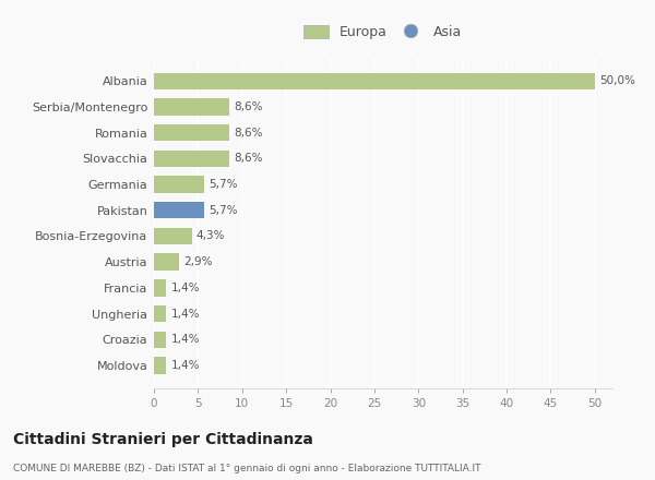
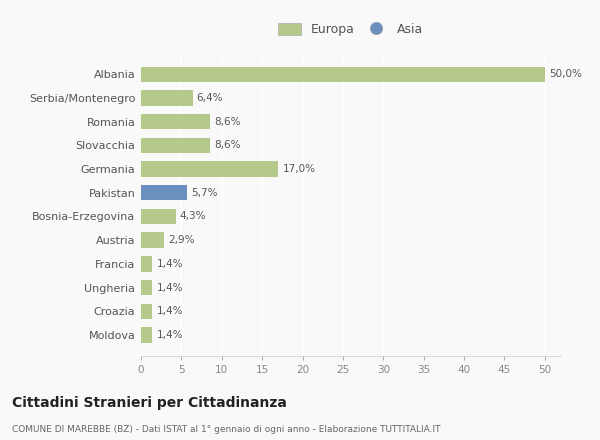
Serbia/Montenegro: 8,6% -> 6,4%
Germania: 5,7% -> 17,0%
